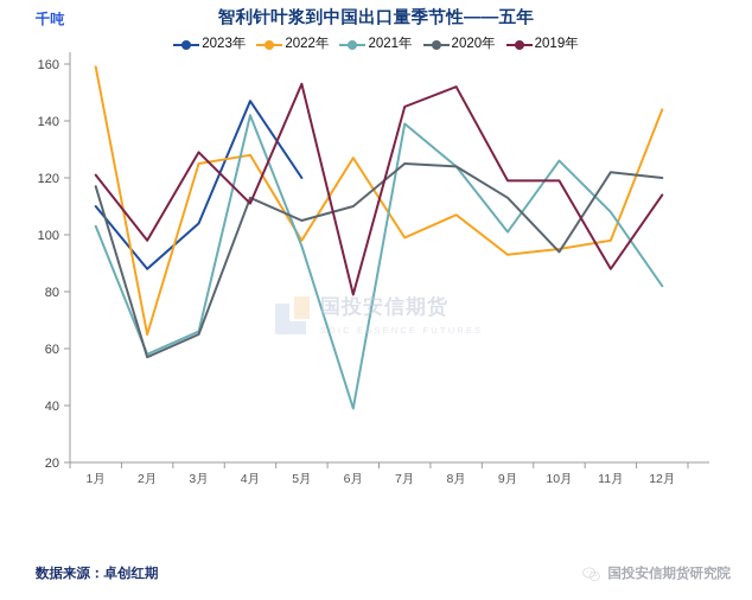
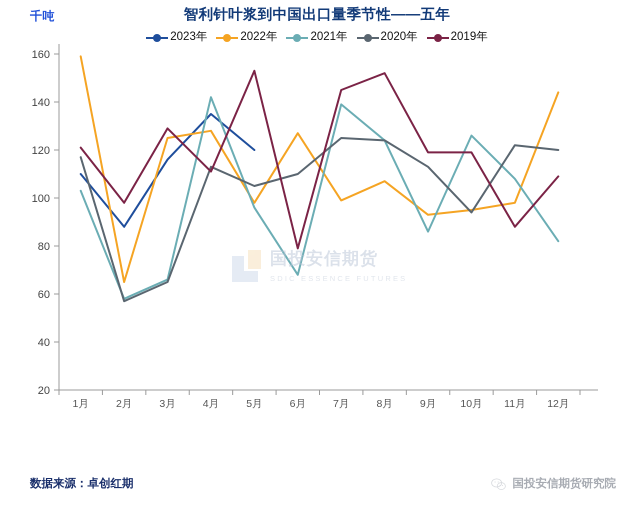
2023年/3月: 104 -> 116
2023年/4月: 147 -> 135
2021年/6月: 39 -> 68
2021年/9月: 101 -> 86
2019年/12月: 114 -> 109
